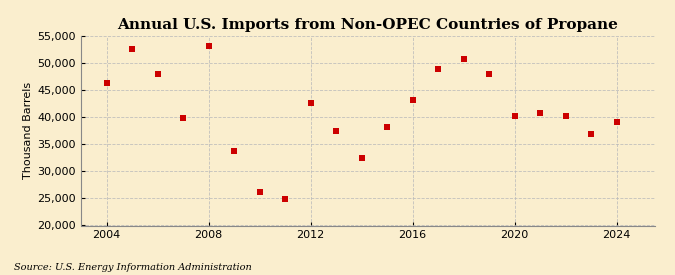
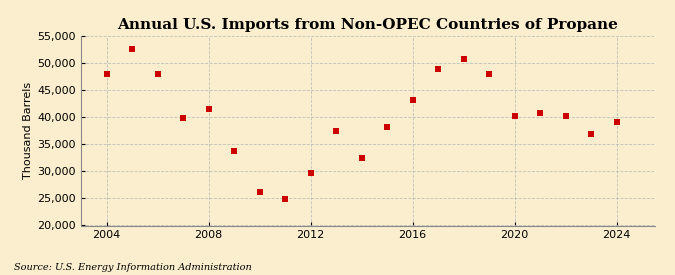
2004: 46,200 -> 48,000
2008: 53,200 -> 41,500
2012: 42,600 -> 29,600
